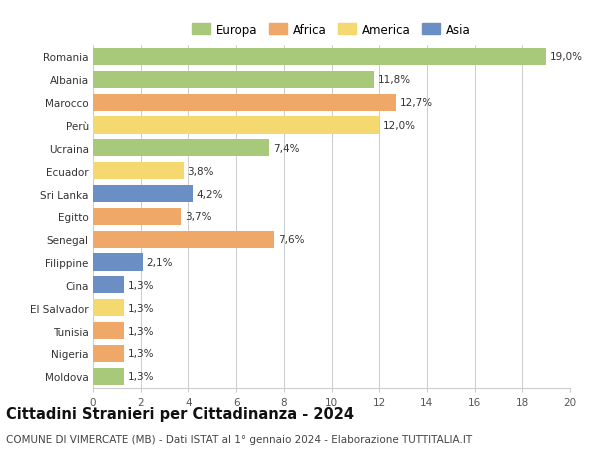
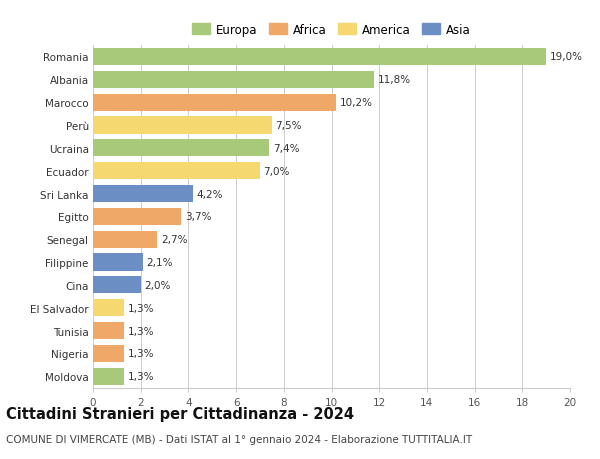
Marocco: 12,7% -> 10,2%
Perù: 12,0% -> 7,5%
Ecuador: 3,8% -> 7,0%
Senegal: 7,6% -> 2,7%
Cina: 1,3% -> 2,0%
